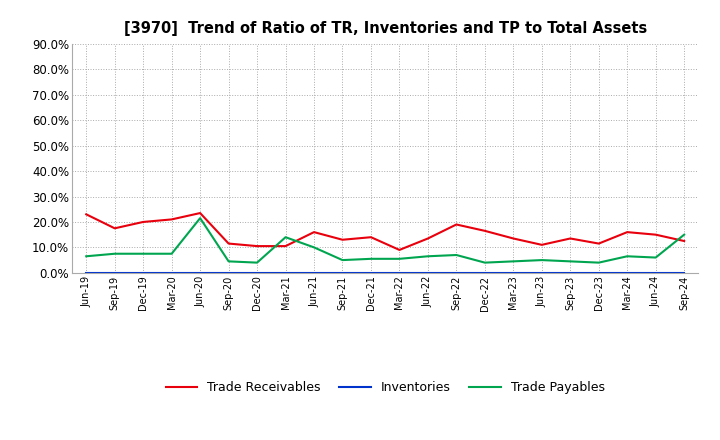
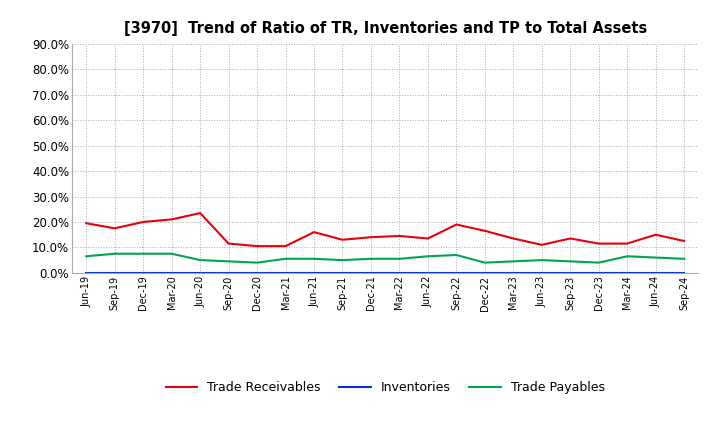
Trade Receivables/Jun-19: 23.0% -> 19.5%
Trade Payables/Jun-20: 21.5% -> 5.0%
Trade Payables/Mar-21: 14.0% -> 5.5%
Trade Payables/Jun-21: 10.0% -> 5.5%
Trade Receivables/Mar-22: 9.0% -> 14.5%
Trade Receivables/Mar-24: 16.0% -> 11.5%
Trade Payables/Sep-24: 15.0% -> 5.5%
